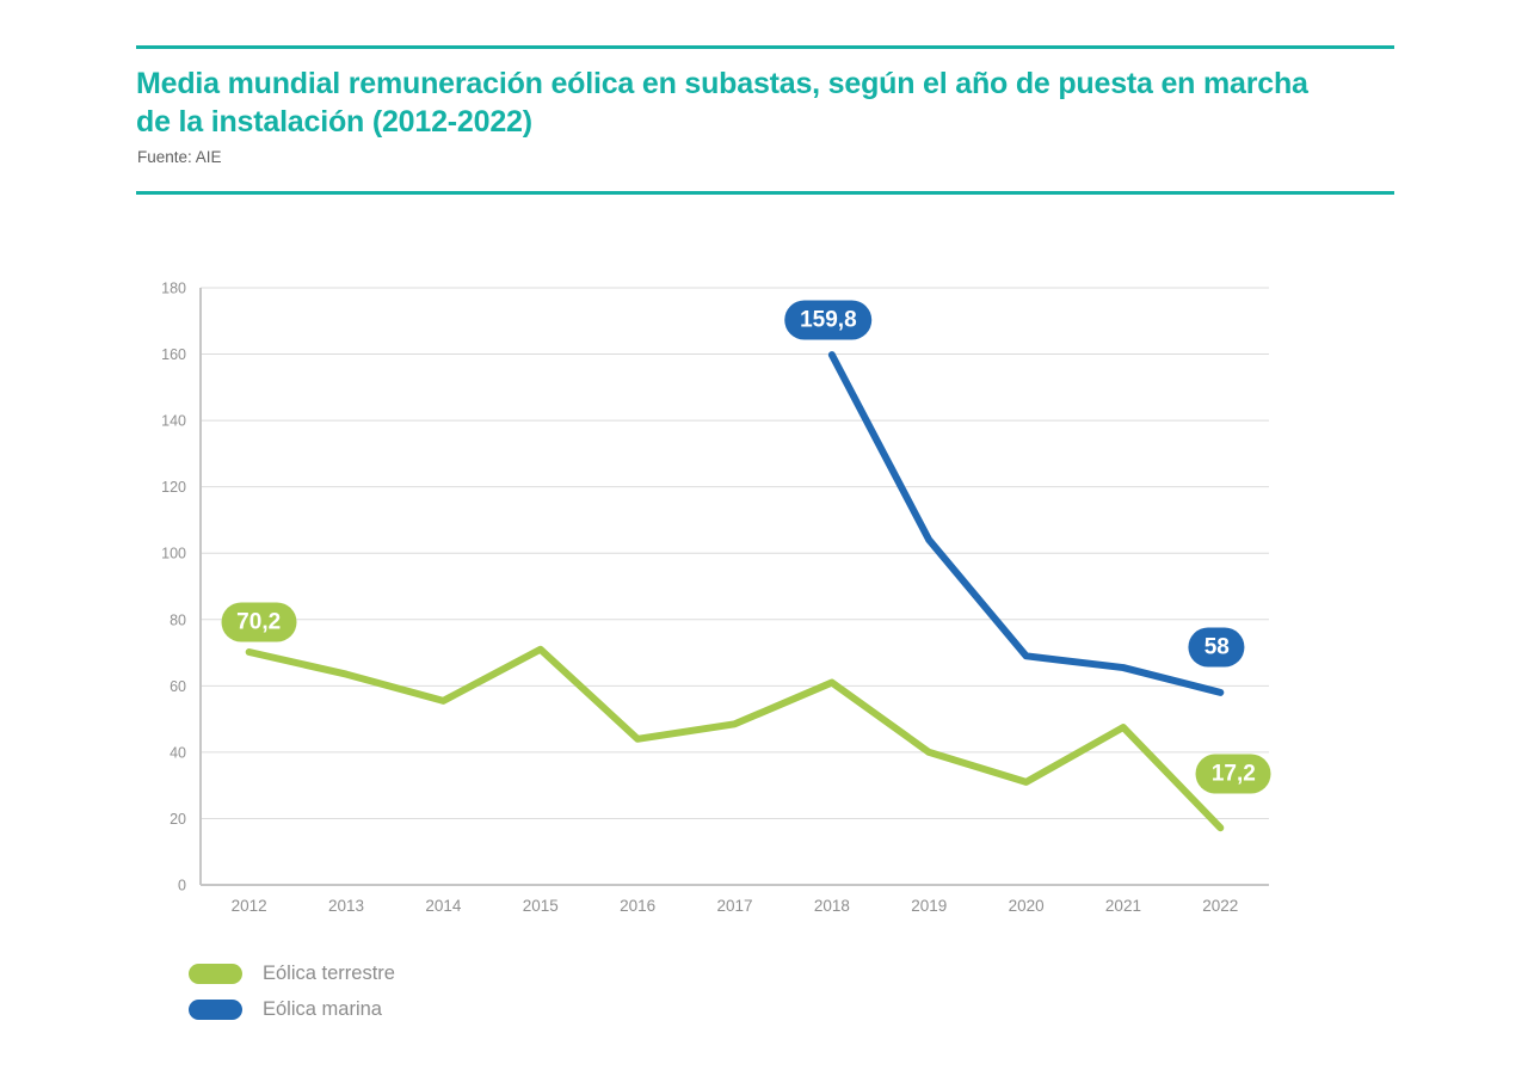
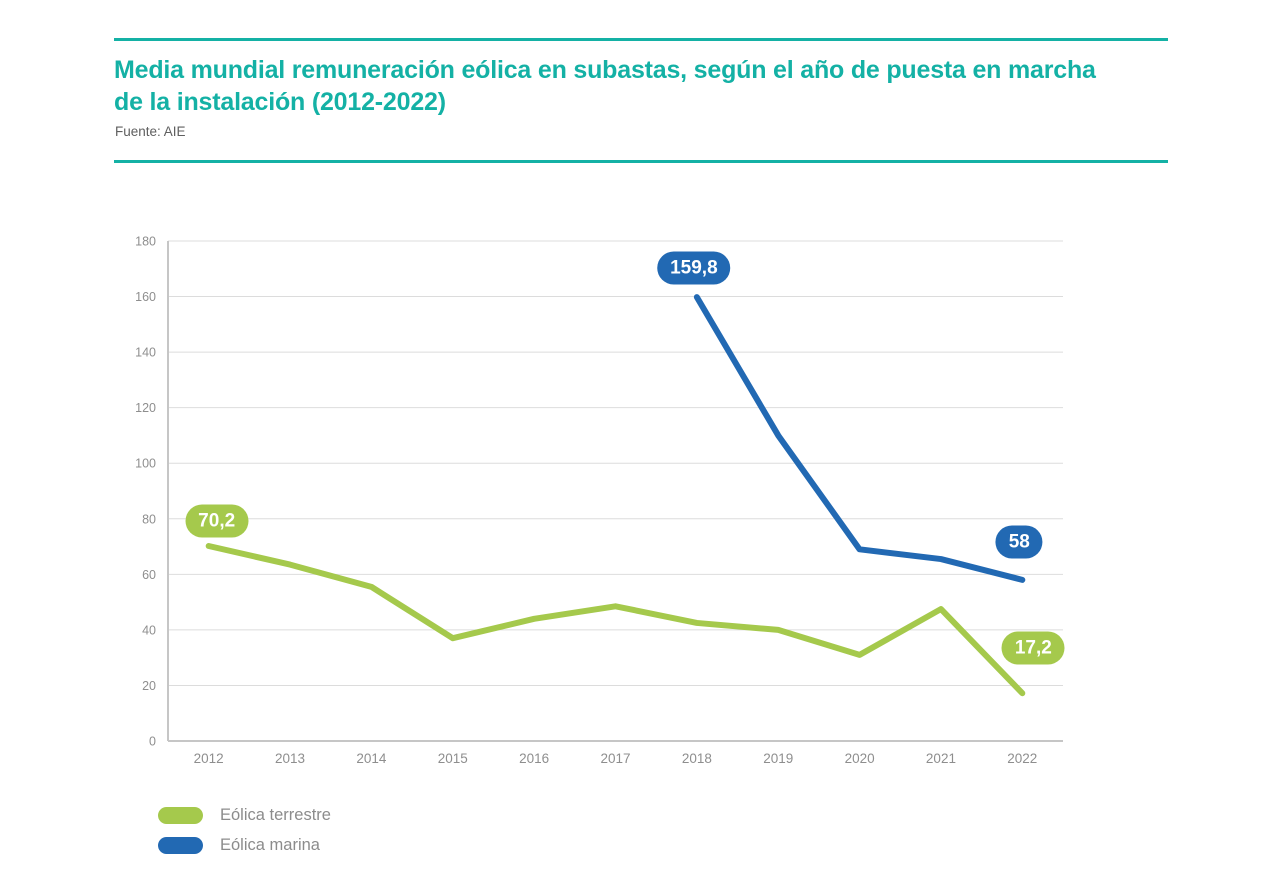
Eólica terrestre/2015: 71 -> 37
Eólica terrestre/2018: 61 -> 42
Eólica marina/2019: 104 -> 110
